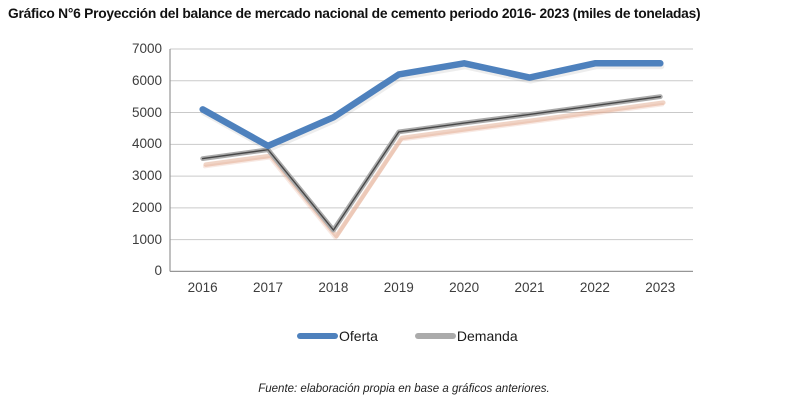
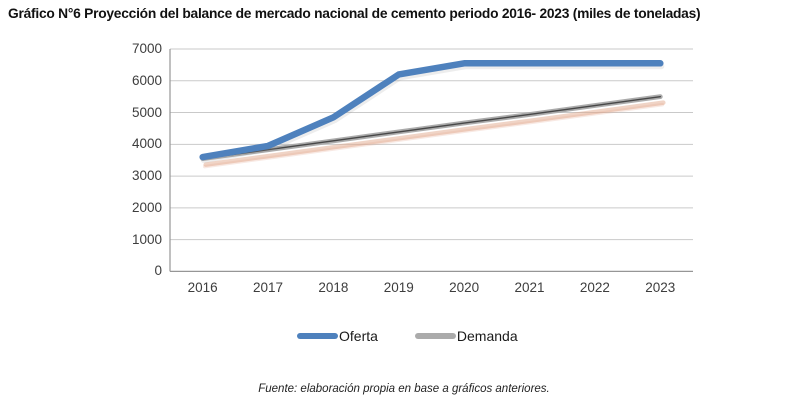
Oferta/2016: 5100 -> 3600
Demanda/2018: 1300 -> 4100
Oferta/2021: 6100 -> 6600
